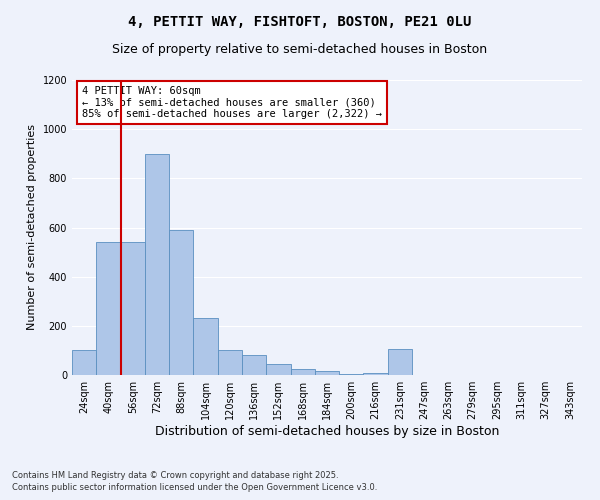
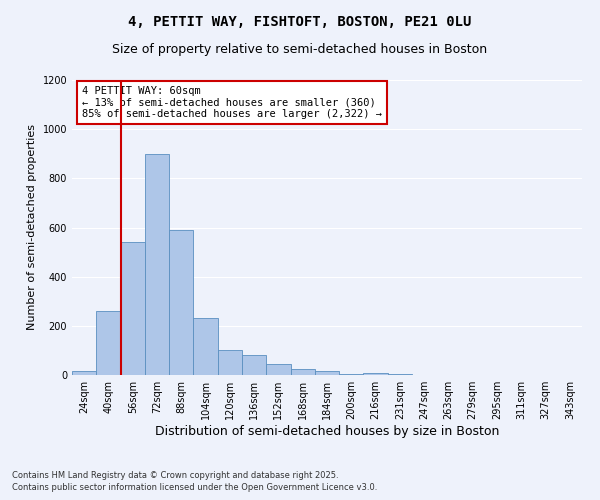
24sqm: 100 -> 15
40sqm: 540 -> 260
231sqm: 105 -> 5
